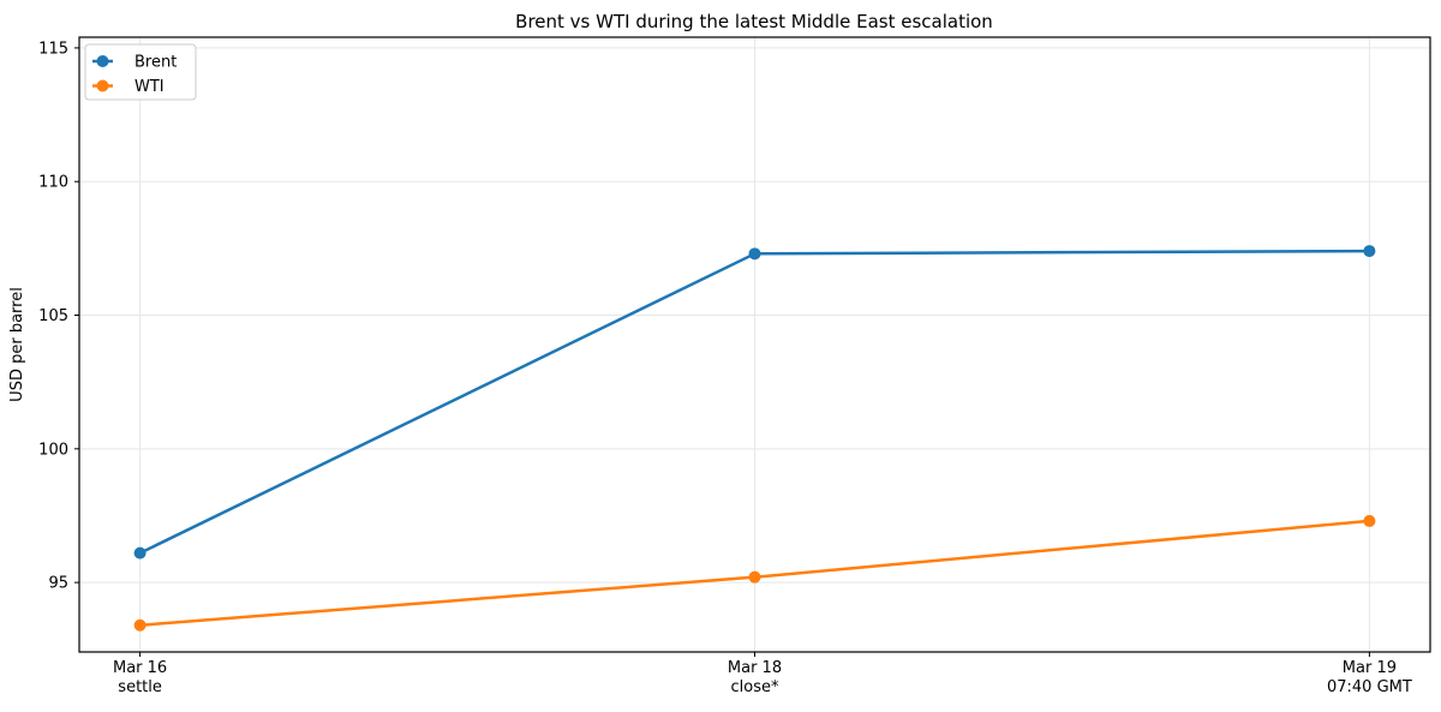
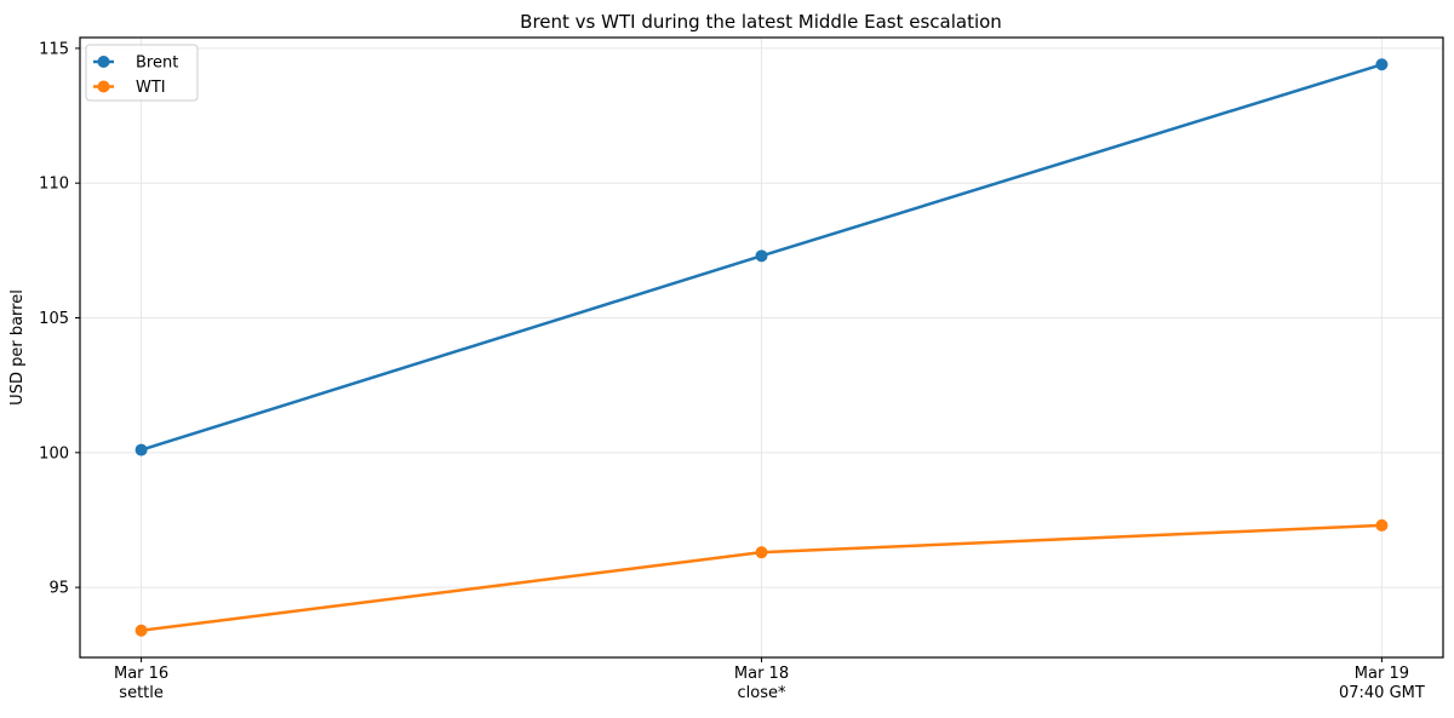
Brent/Mar 16 settle: 96.1 -> 100.1
WTI/Mar 18 close*: 95.2 -> 96.3
Brent/Mar 19 07:40 GMT: 107.4 -> 114.4
